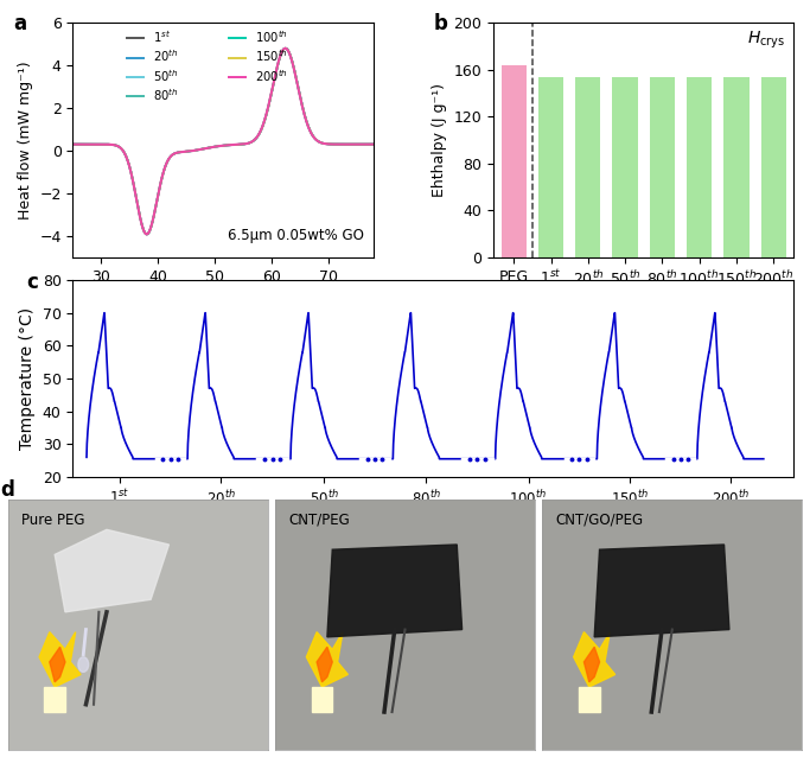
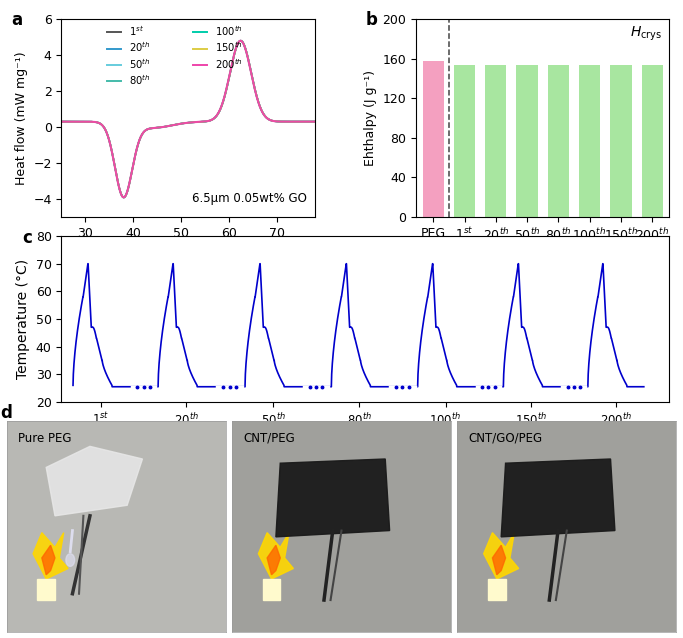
PEG: 164 -> 158
